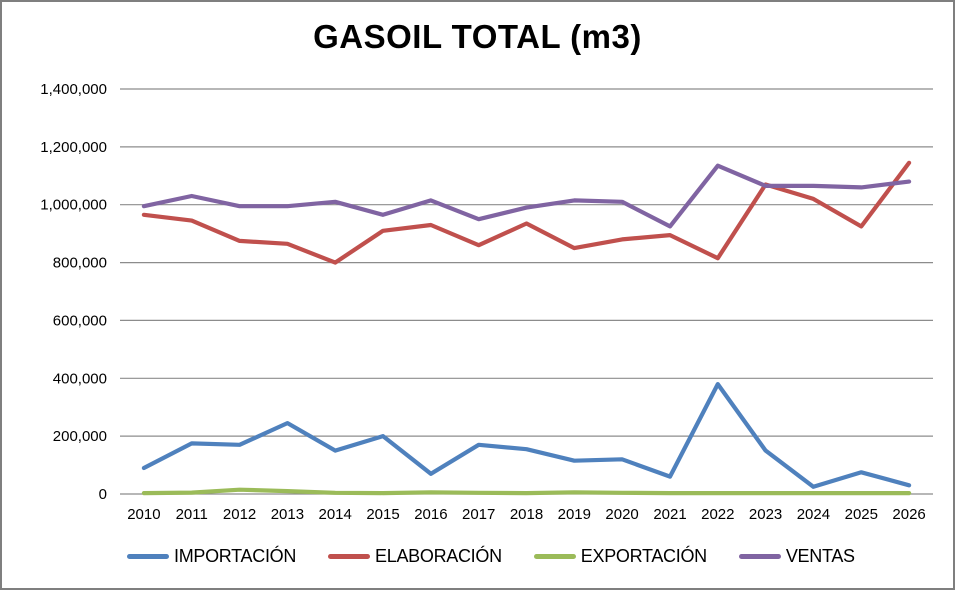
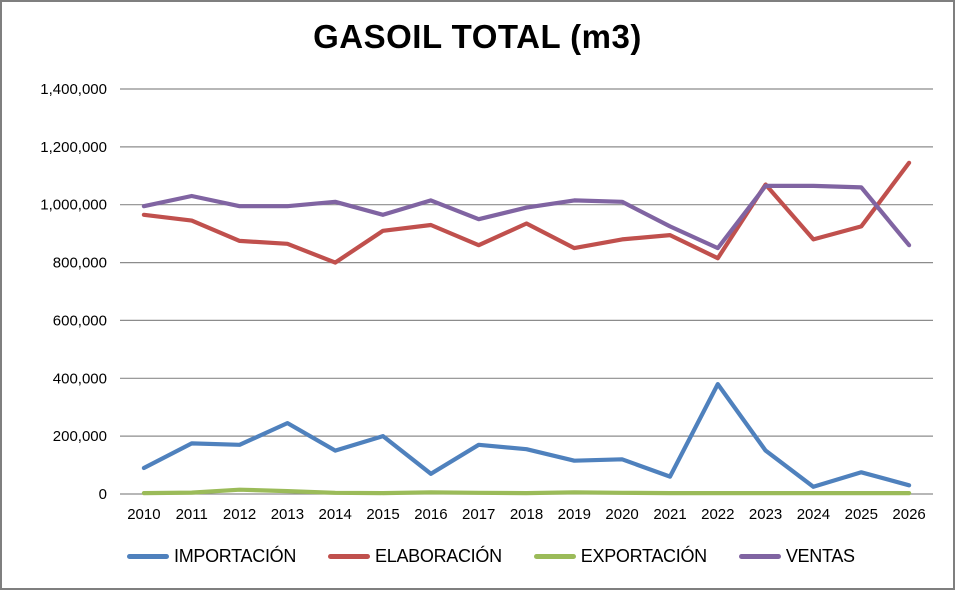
VENTAS/2022: 1140000 -> 850000
ELABORACIÓN/2024: 1020000 -> 880000
VENTAS/2026: 1080000 -> 860000
